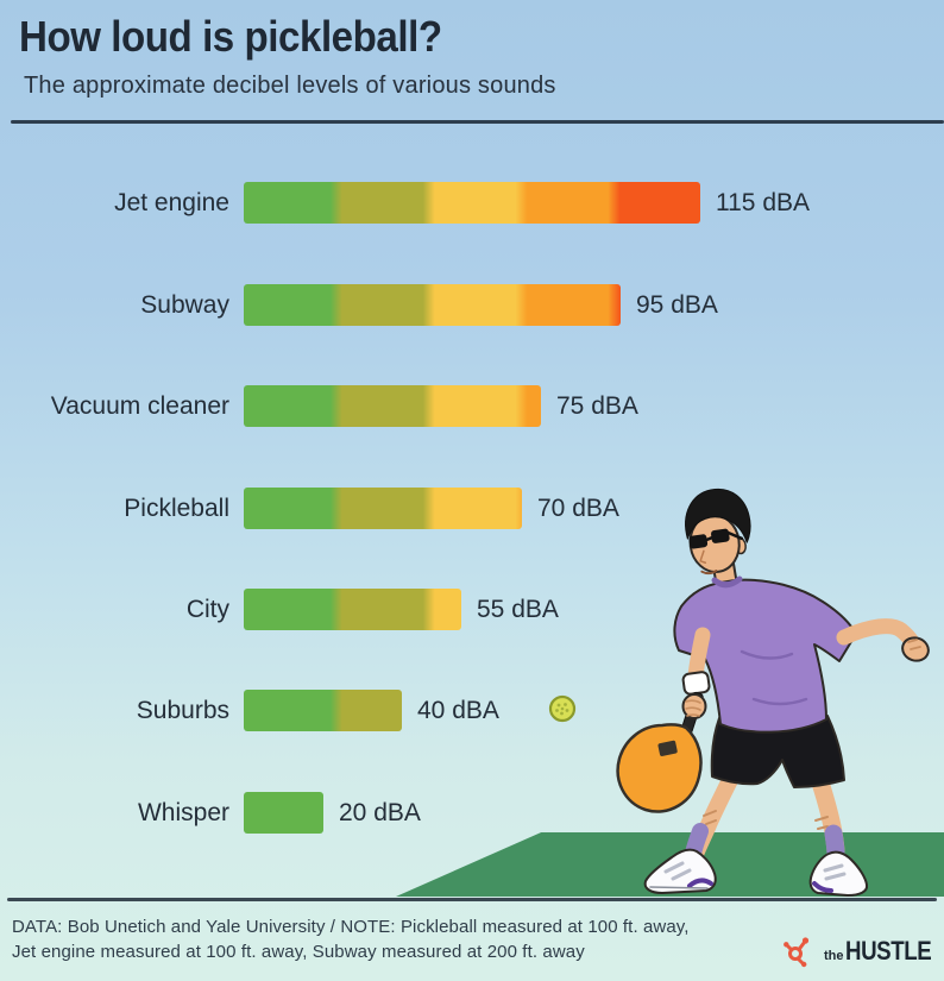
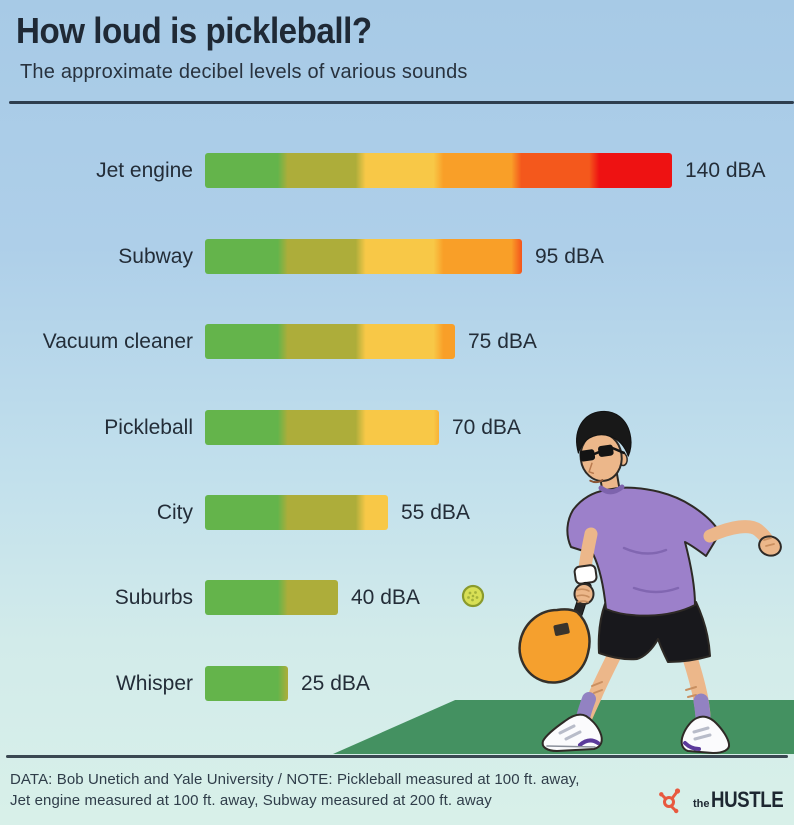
Jet engine: 115 -> 140
Whisper: 20 -> 25
